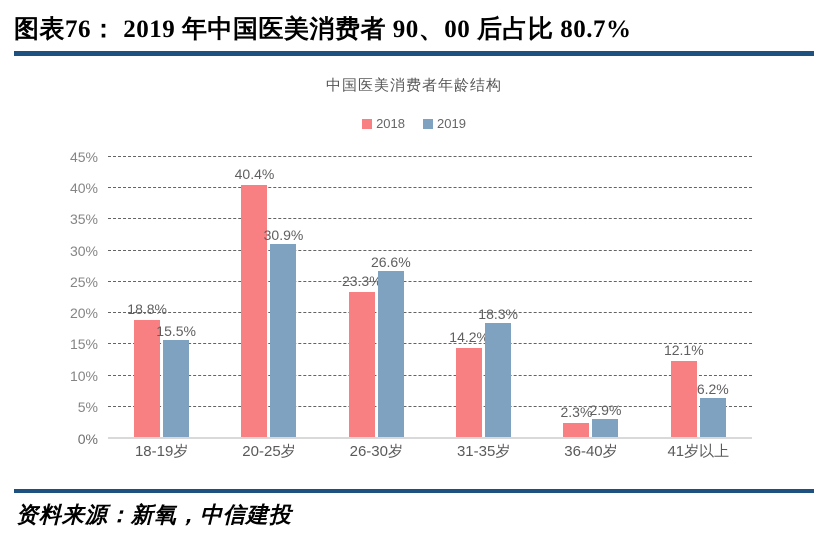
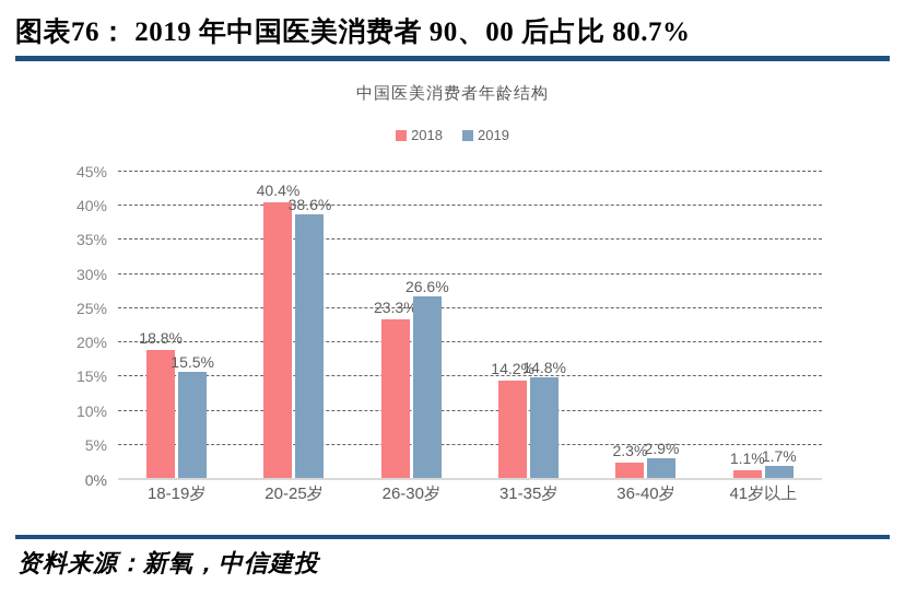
2019/20-25岁: 30.9% -> 38.6%
2019/31-35岁: 18.3% -> 14.8%
2018/41岁以上: 12.1% -> 1.1%
2019/41岁以上: 6.2% -> 1.7%
